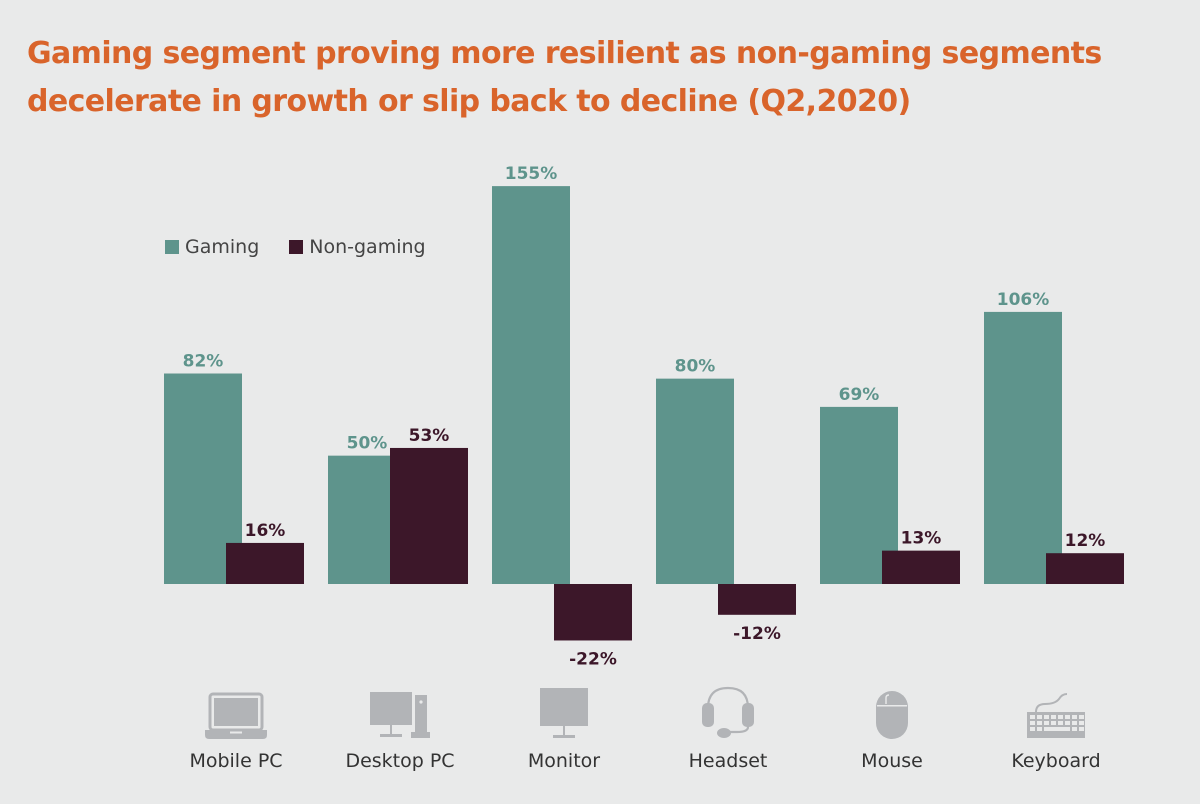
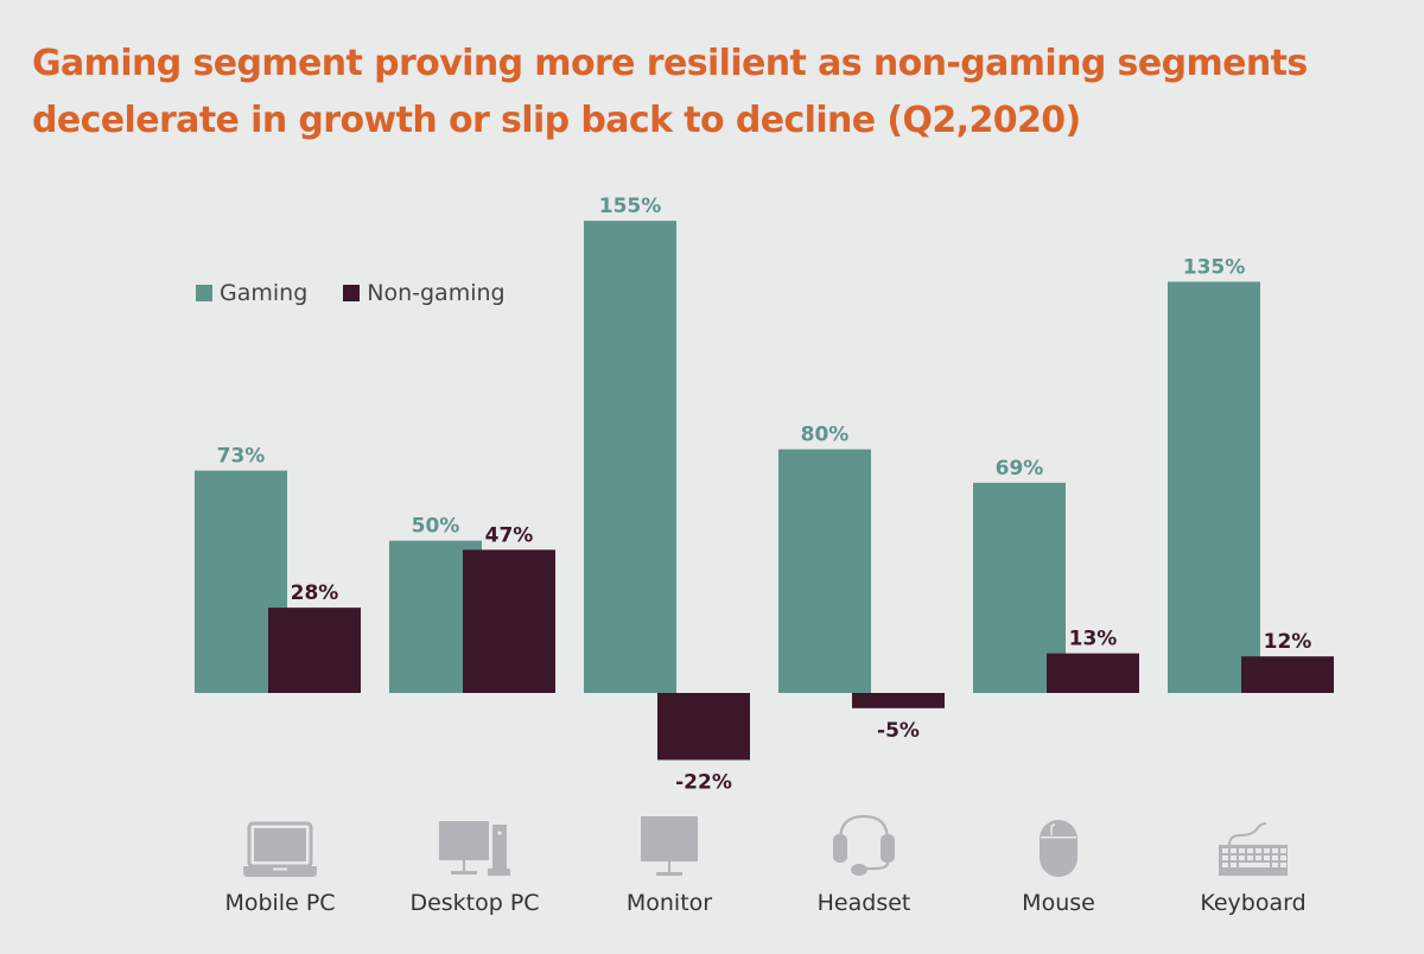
Gaming/Mobile PC: 82% -> 73%
Non-gaming/Mobile PC: 16% -> 28%
Non-gaming/Desktop PC: 53% -> 47%
Non-gaming/Headset: -12% -> -5%
Gaming/Keyboard: 106% -> 135%
